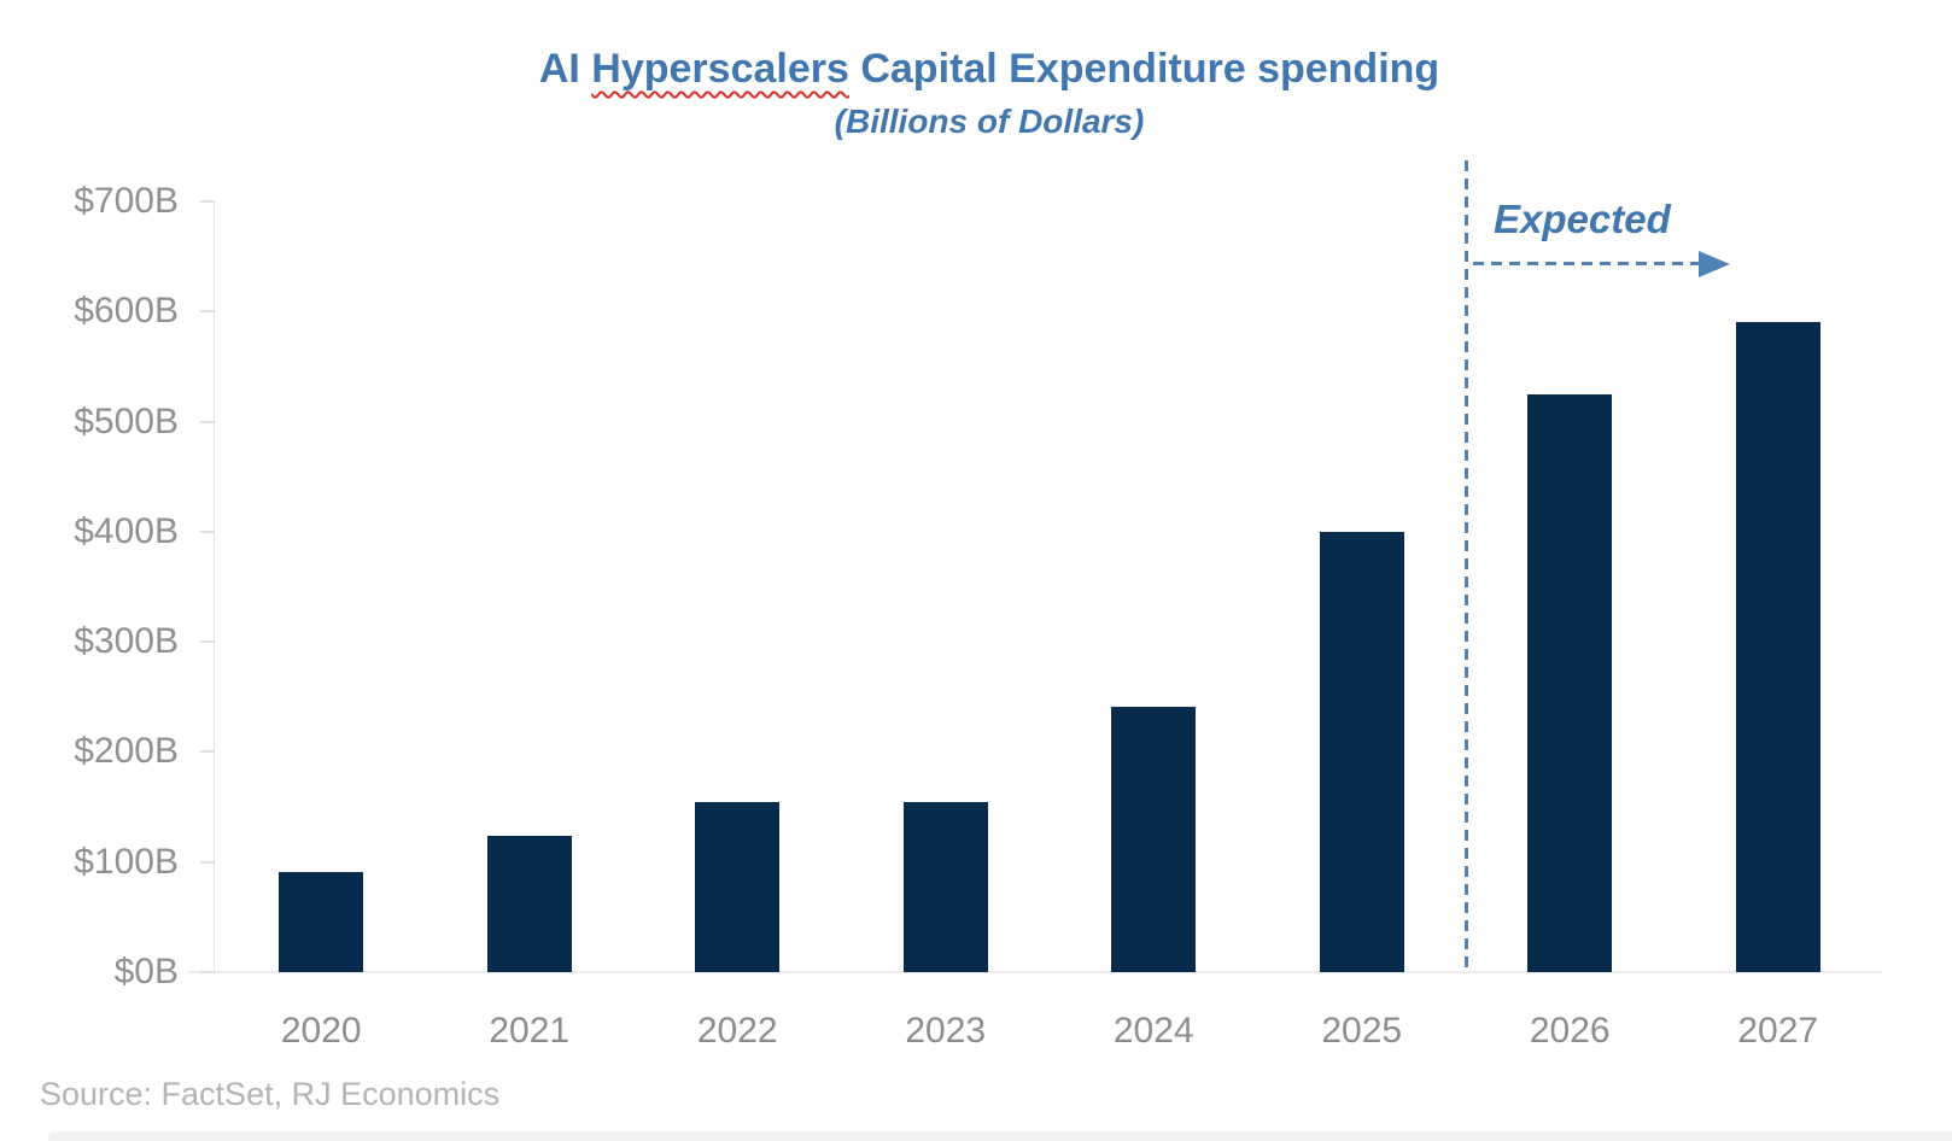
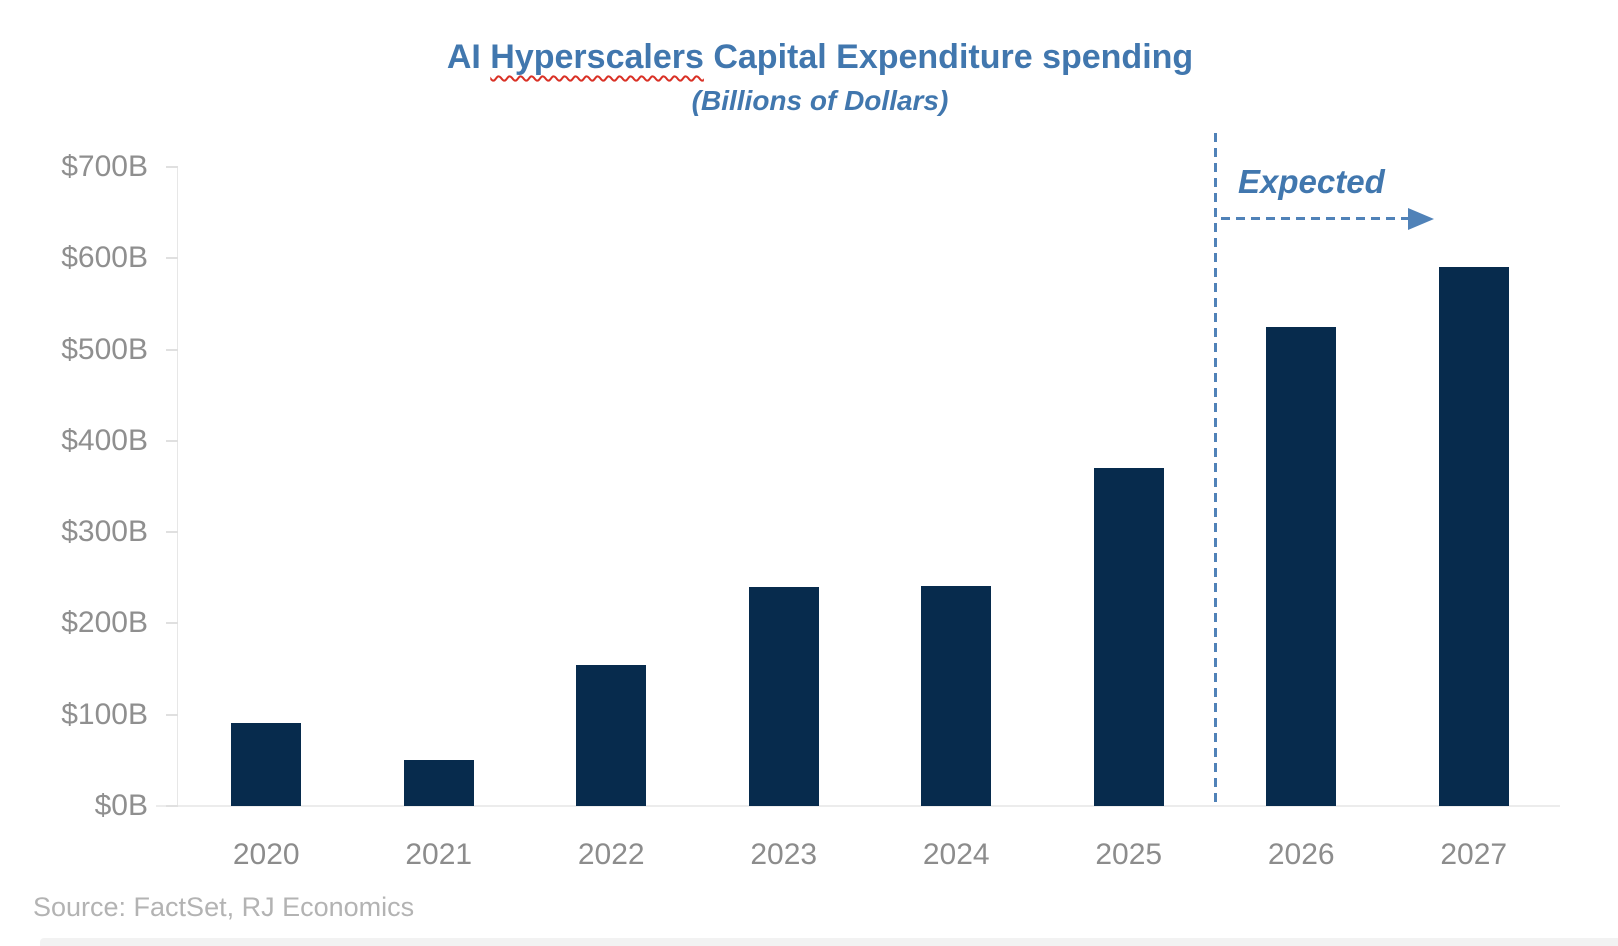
2021: $120B -> $50B
2023: $160B -> $240B
2025: $400B -> $370B
